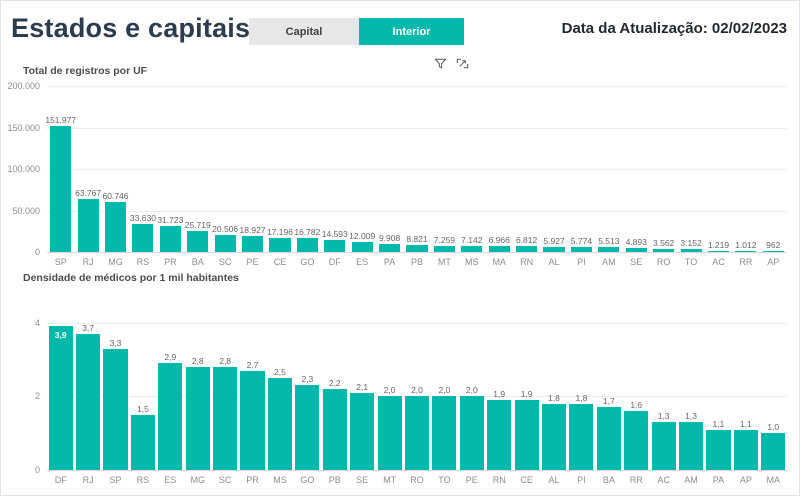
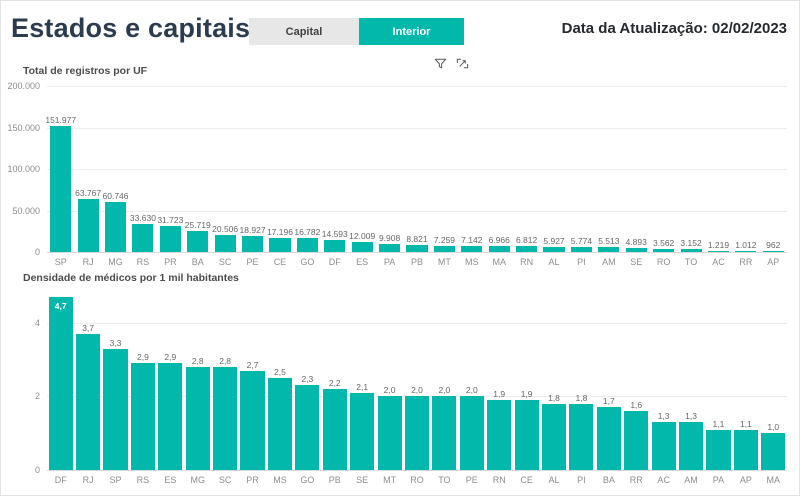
Densidade de médicos por 1 mil habitantes/DF: 3,9 -> 4,7
Densidade de médicos por 1 mil habitantes/RS: 1,5 -> 2,9
